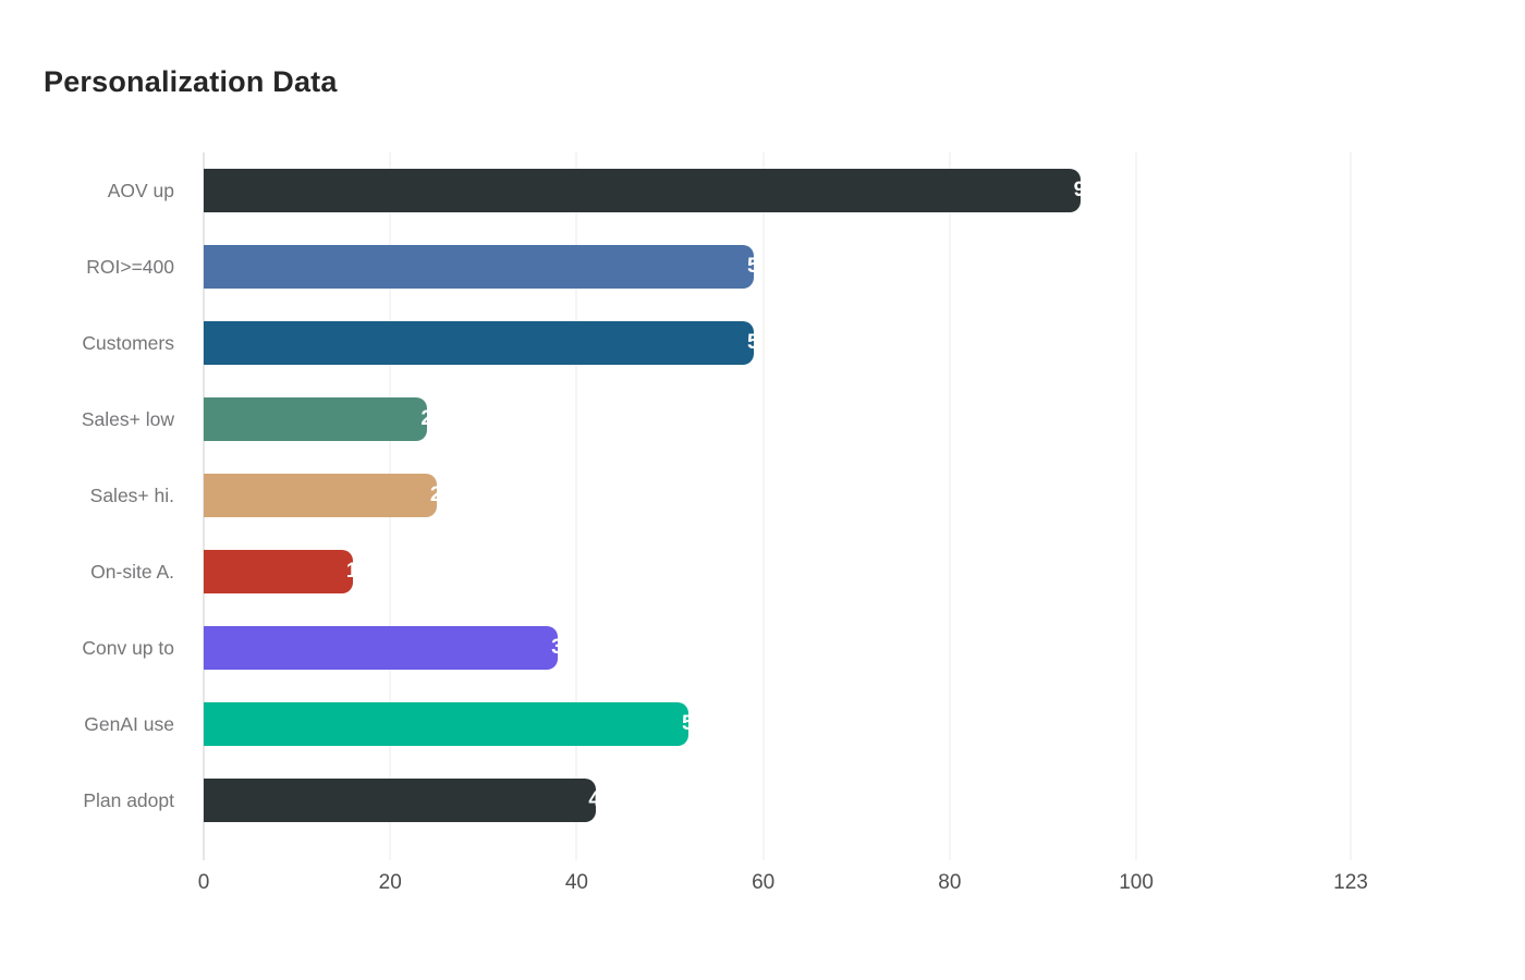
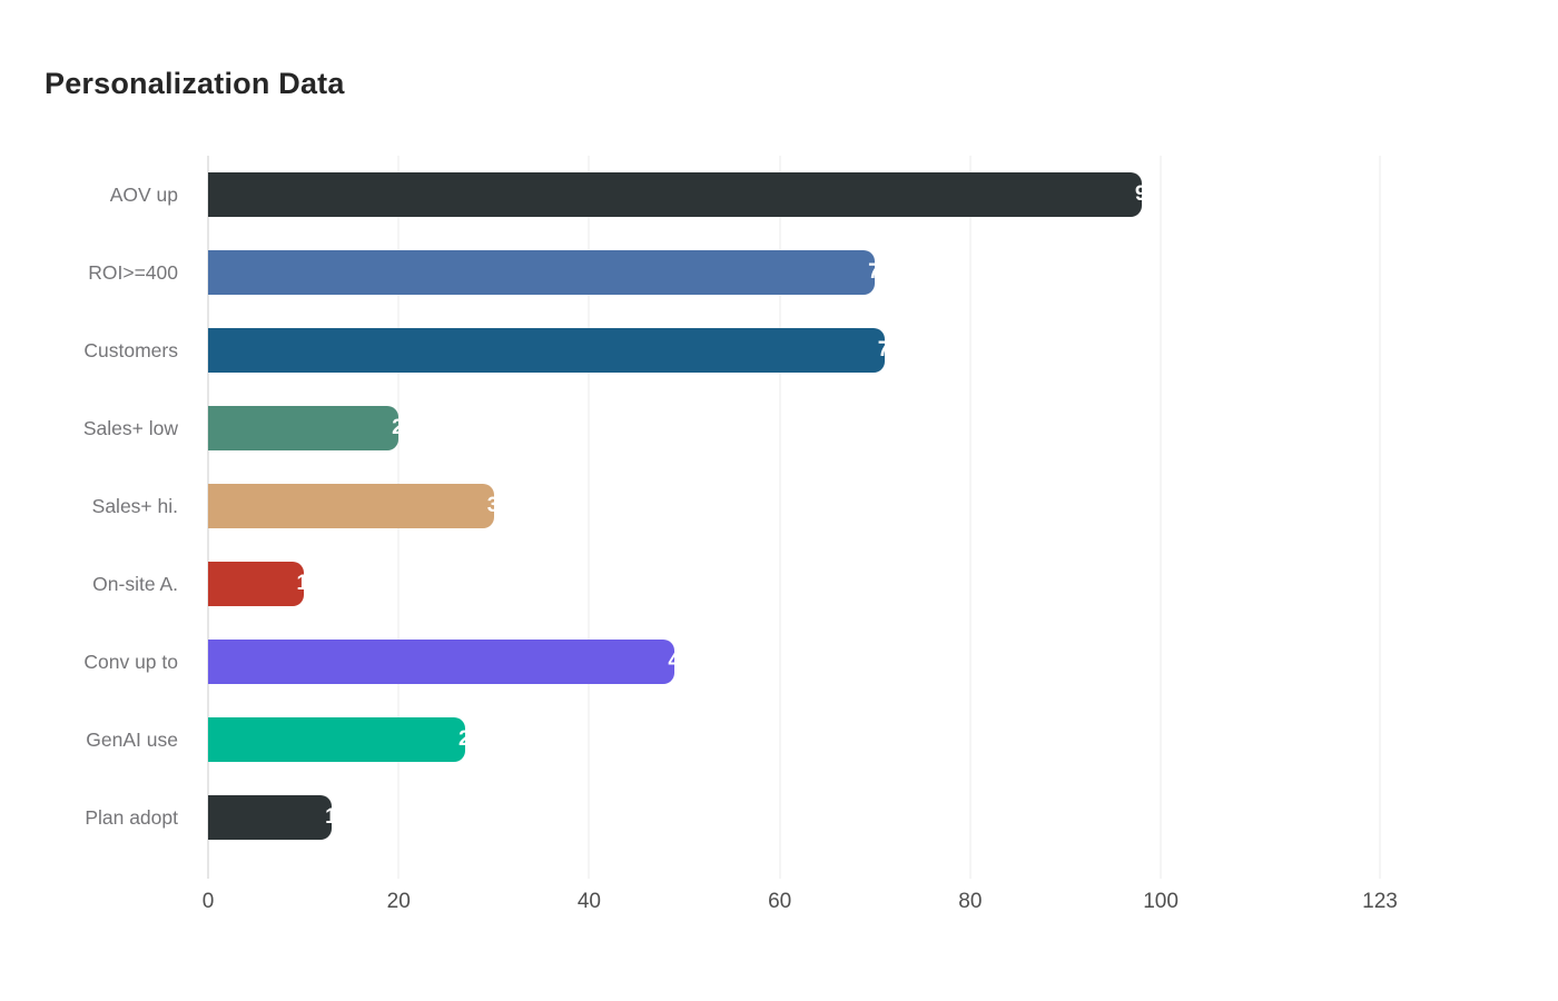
AOV up: 94 -> 98
ROI>=400: 59 -> 70
Customers: 59 -> 71
Sales+ low: 24 -> 20
Sales+ hi.: 25 -> 30
On-site A.: 16 -> 10
Conv up to: 38 -> 49
GenAI use: 52 -> 27
Plan adopt: 42 -> 13
